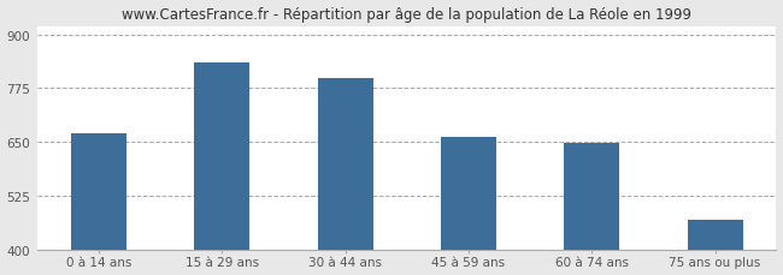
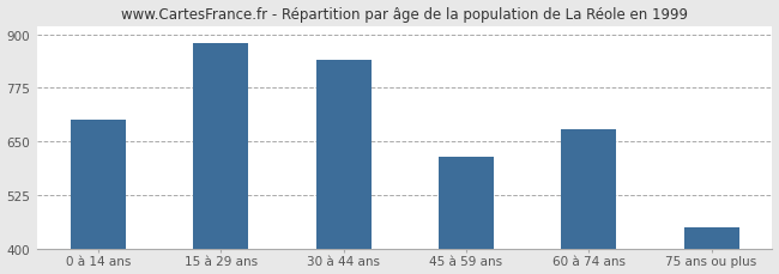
0 à 14 ans: 670 -> 700
15 à 29 ans: 835 -> 880
30 à 44 ans: 800 -> 840
45 à 59 ans: 663 -> 615
60 à 74 ans: 648 -> 680
75 ans ou plus: 470 -> 450
